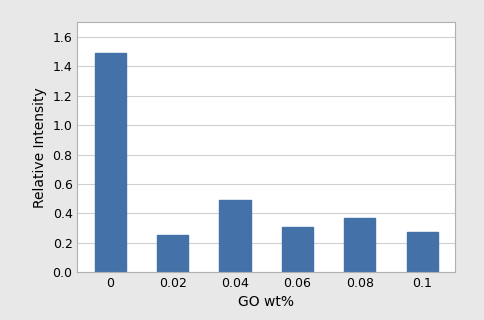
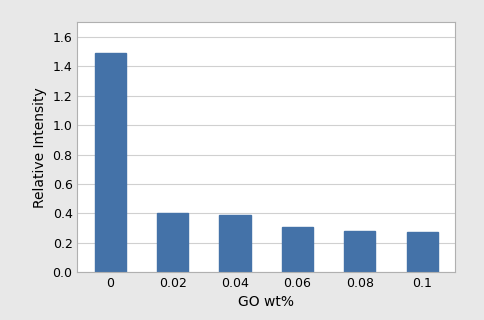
0.02: 0.25 -> 0.40
0.04: 0.49 -> 0.39
0.08: 0.37 -> 0.28
